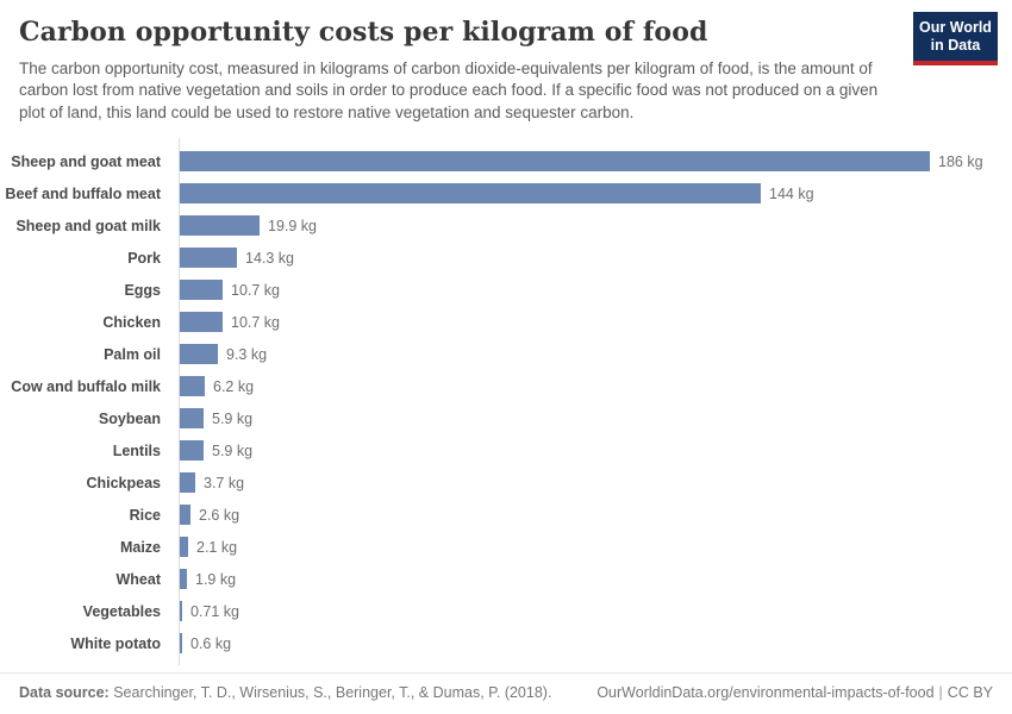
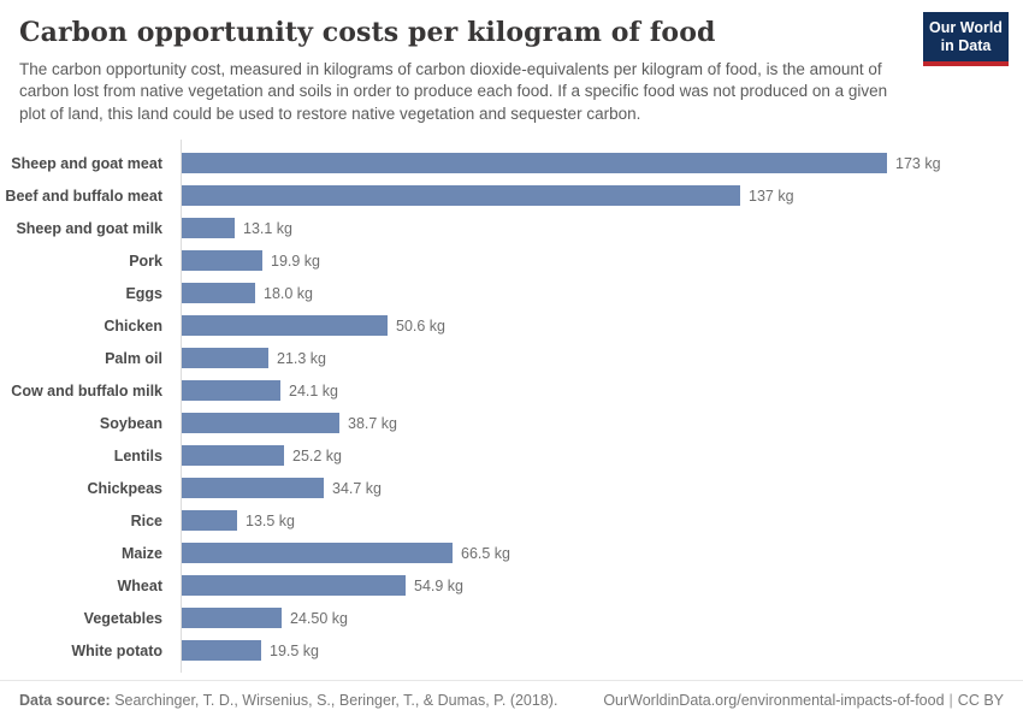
Sheep and goat meat: 186 -> 173
Beef and buffalo meat: 144 -> 137
Sheep and goat milk: 19.9 -> 13.1
Pork: 14.3 -> 19.9
Eggs: 10.7 -> 18.0
Chicken: 10.7 -> 50.6
Palm oil: 9.3 -> 21.3
Cow and buffalo milk: 6.2 -> 24.1
Soybean: 5.9 -> 38.7
Lentils: 5.9 -> 25.2
Chickpeas: 3.7 -> 34.7
Rice: 2.6 -> 13.5
Maize: 2.1 -> 66.5
Wheat: 1.9 -> 54.9
Vegetables: 0.71 -> 24.50
White potato: 0.6 -> 19.5
